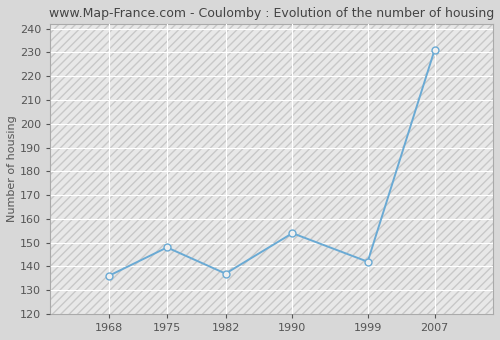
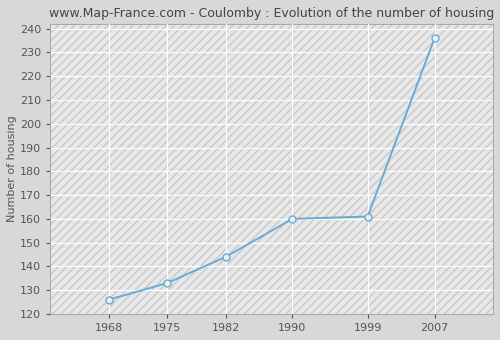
1968: 136 -> 126
1975: 148 -> 133
1982: 137 -> 144
1990: 154 -> 160
1999: 142 -> 161
2007: 231 -> 236
